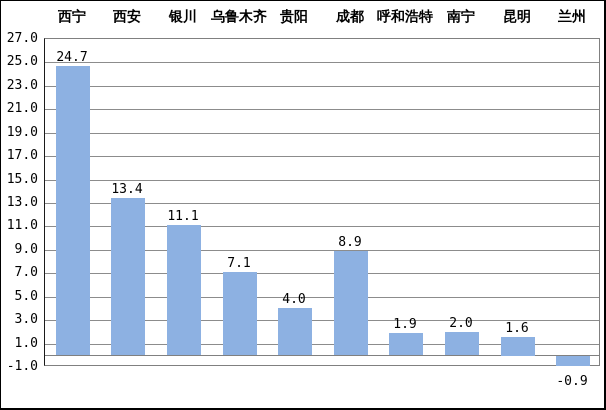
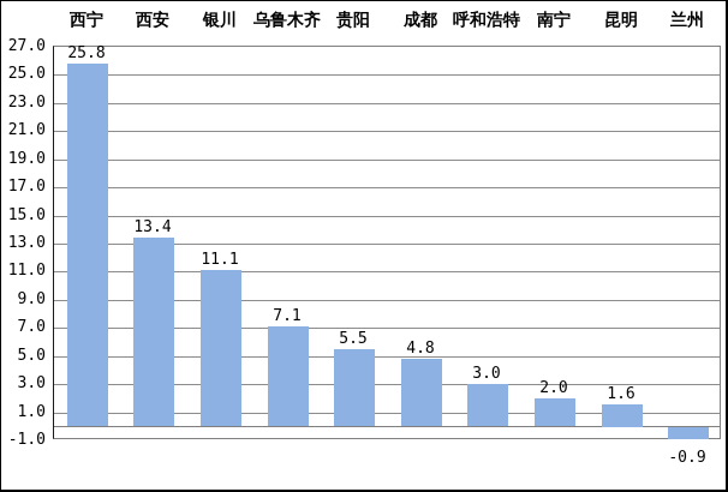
西宁: 24.7 -> 25.8
贵阳: 4.0 -> 5.5
成都: 8.9 -> 4.8
呼和浩特: 1.9 -> 3.0
